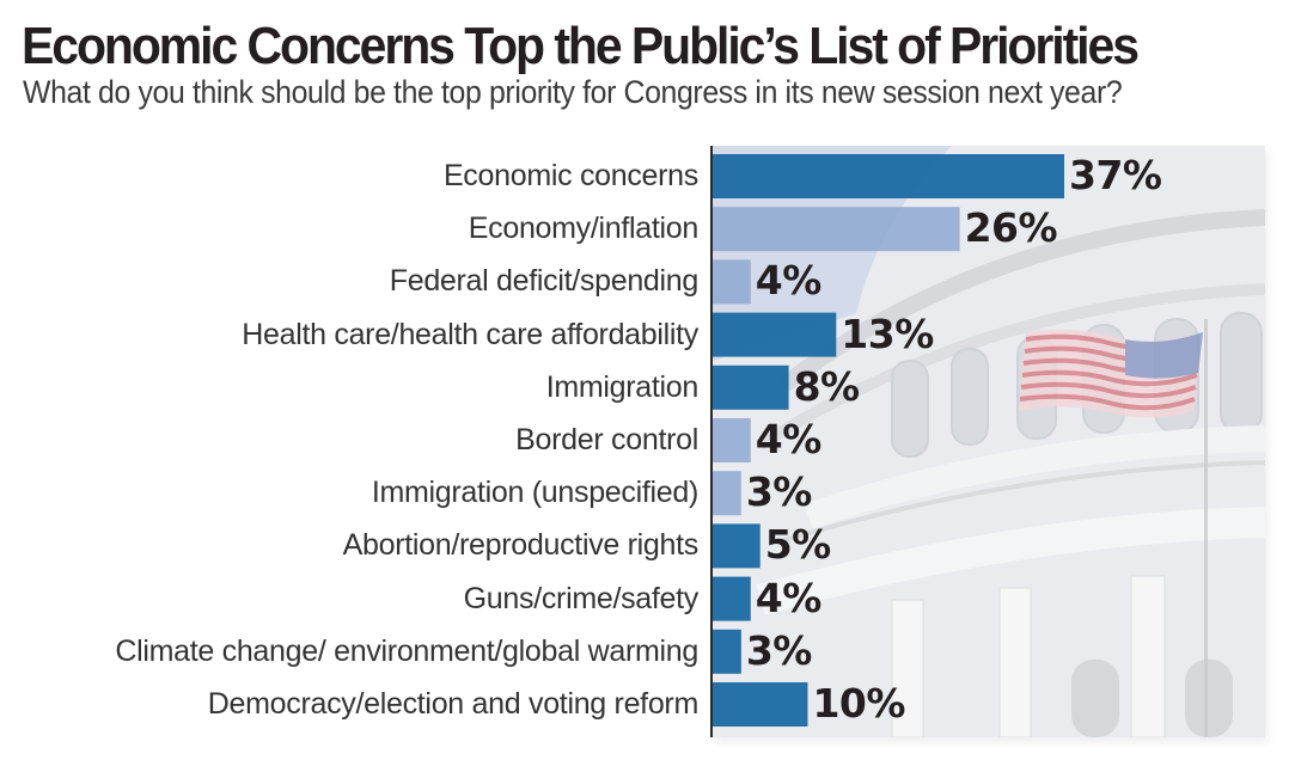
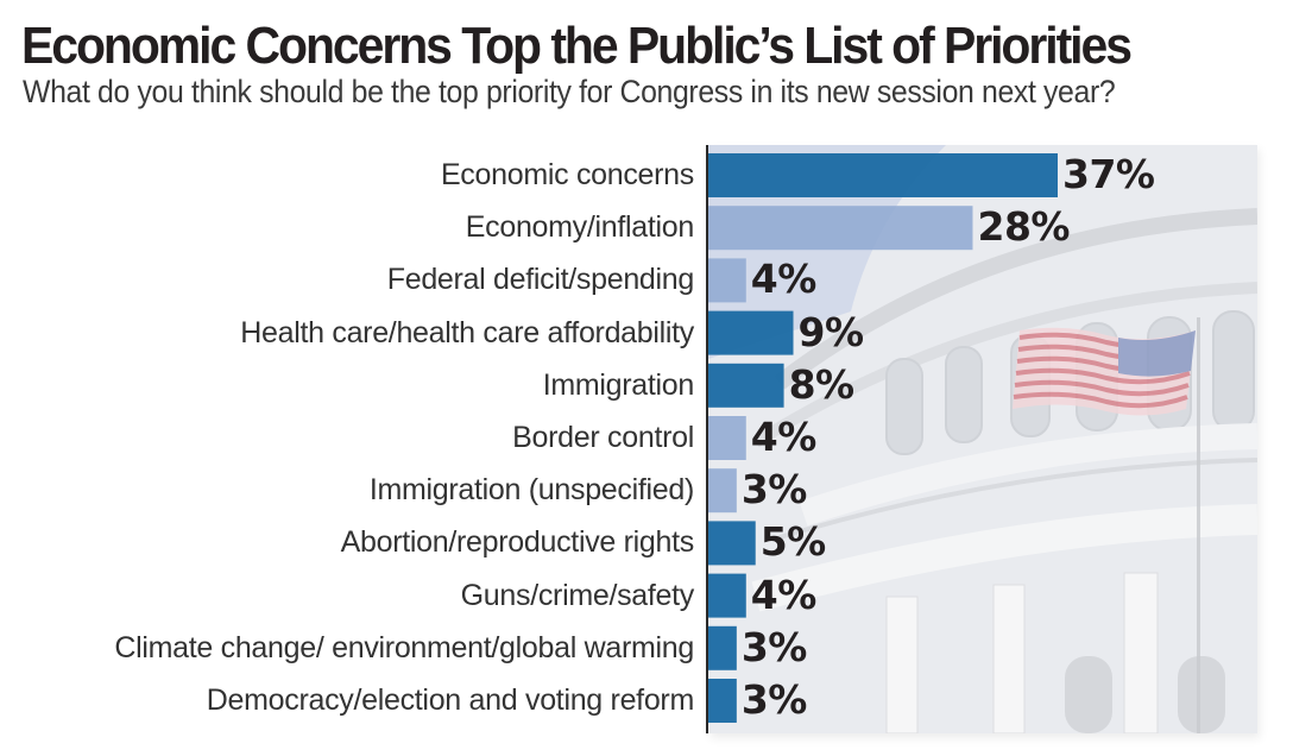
Economy/inflation: 26% -> 28%
Health care/health care affordability: 13% -> 9%
Democracy/election and voting reform: 10% -> 3%
